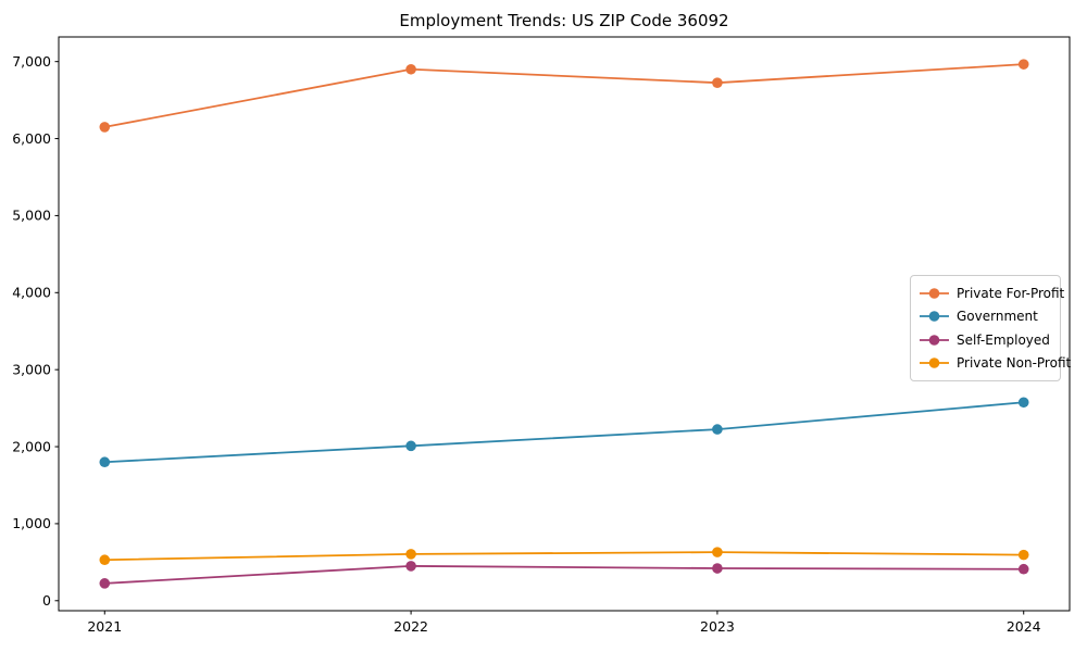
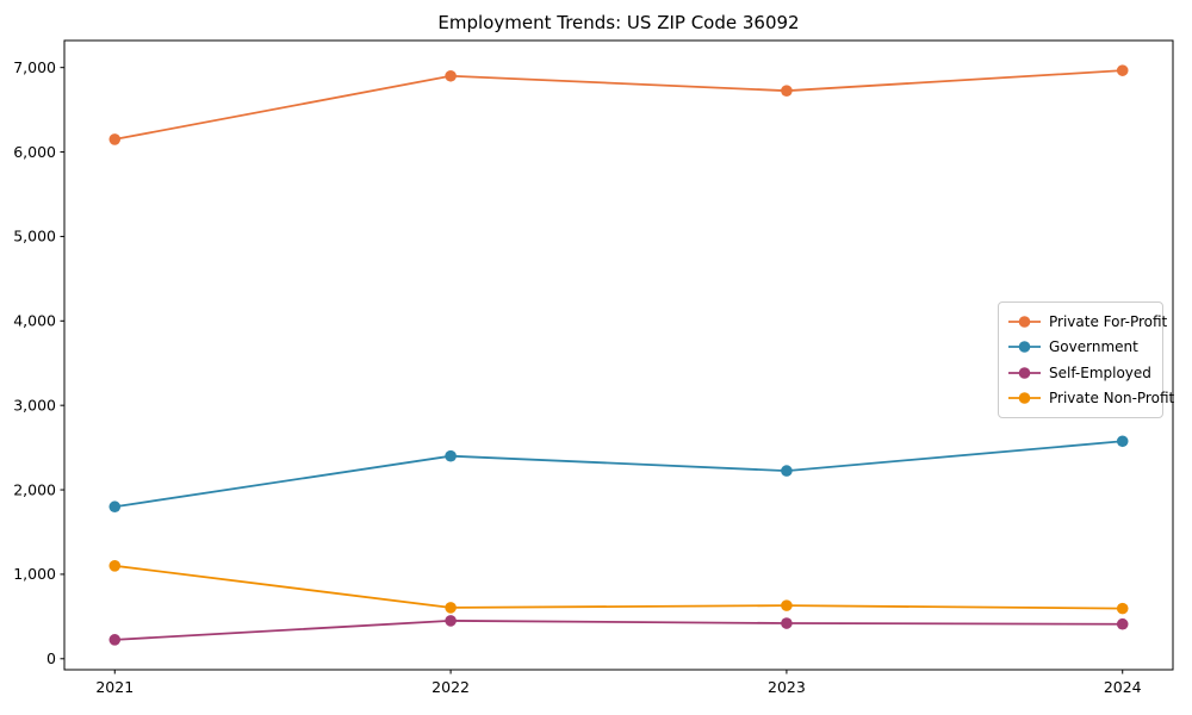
Private Non-Profit/2021: 500 -> 1100
Government/2022: 2000 -> 2400
